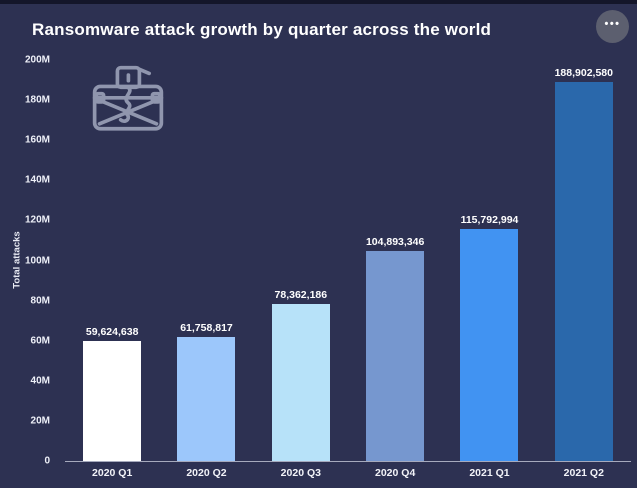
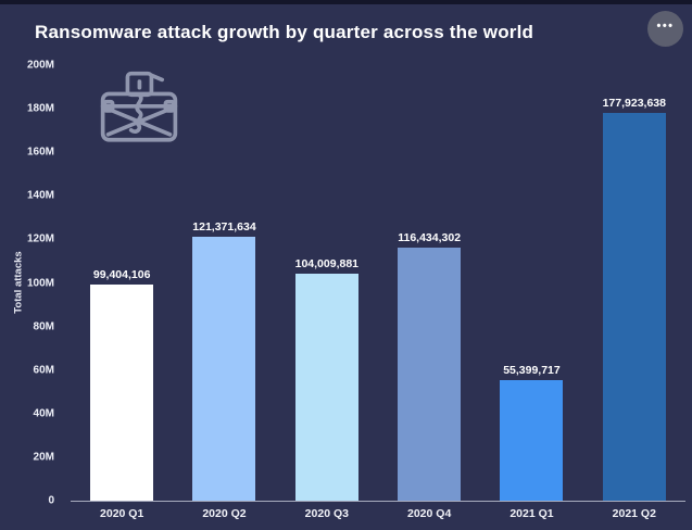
2020 Q1: 59,624,638 -> 99,404,106
2020 Q2: 61,758,817 -> 121,371,634
2020 Q3: 78,362,186 -> 104,009,881
2020 Q4: 104,893,346 -> 116,434,302
2021 Q1: 115,792,994 -> 55,399,717
2021 Q2: 188,902,580 -> 177,923,638
